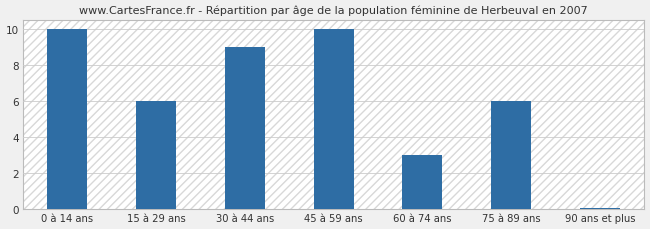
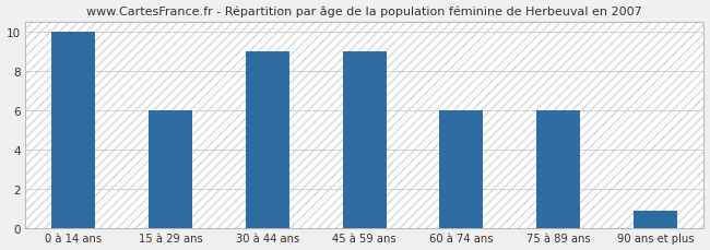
45 à 59 ans: 10.0 -> 9.0
60 à 74 ans: 3.0 -> 6.0
90 ans et plus: 0.1 -> 0.9
